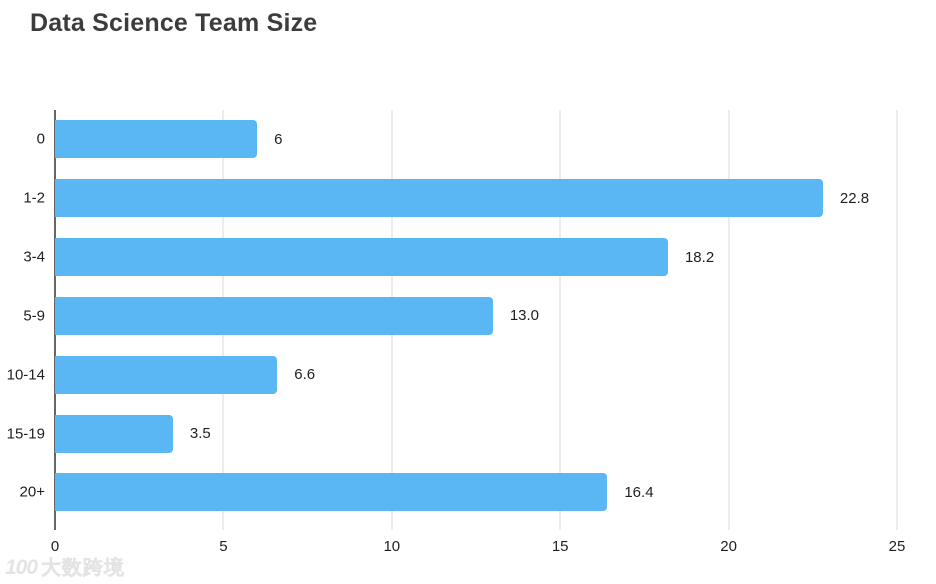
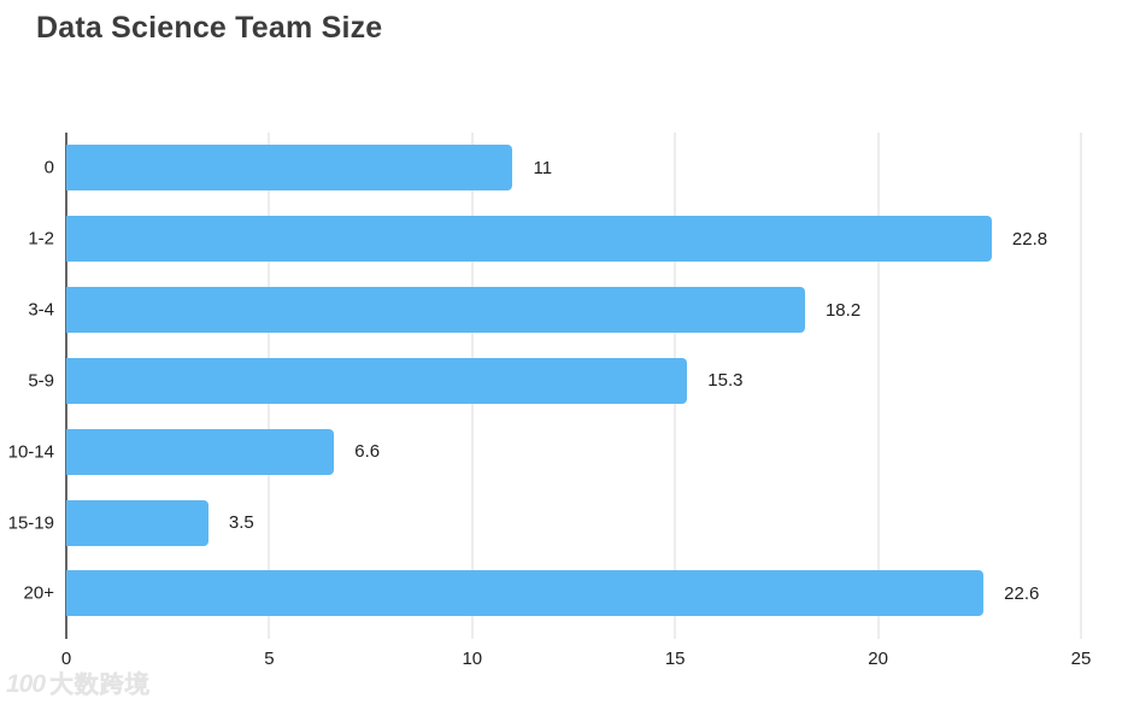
0: 6 -> 11
5-9: 13.0 -> 15.3
20+: 16.4 -> 22.6
